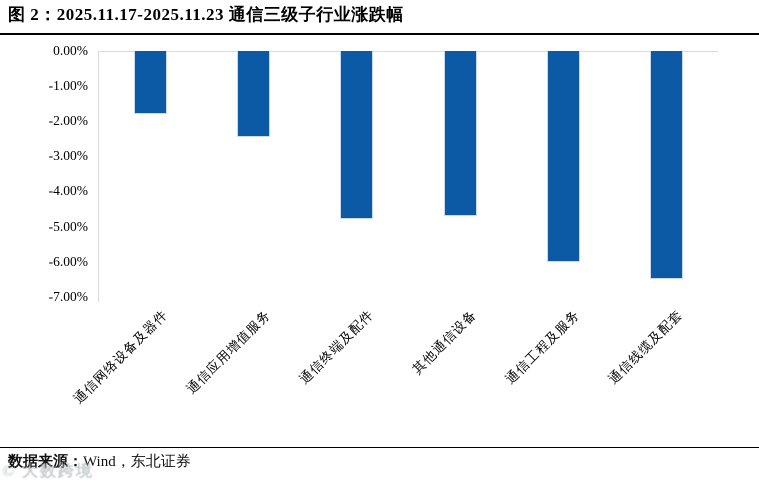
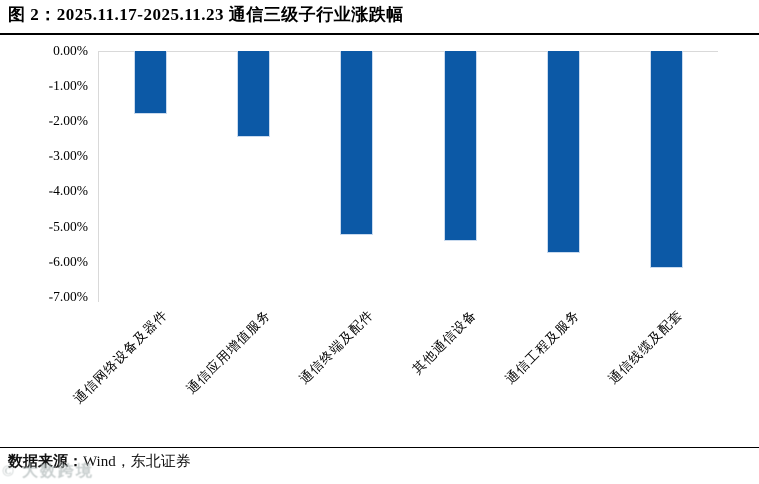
通信终端及配件: -4.8% -> -5.2%
其他通信设备: -4.7% -> -5.4%
通信工程及服务: -6.0% -> -5.8%
通信线缆及配套: -6.5% -> -6.2%
